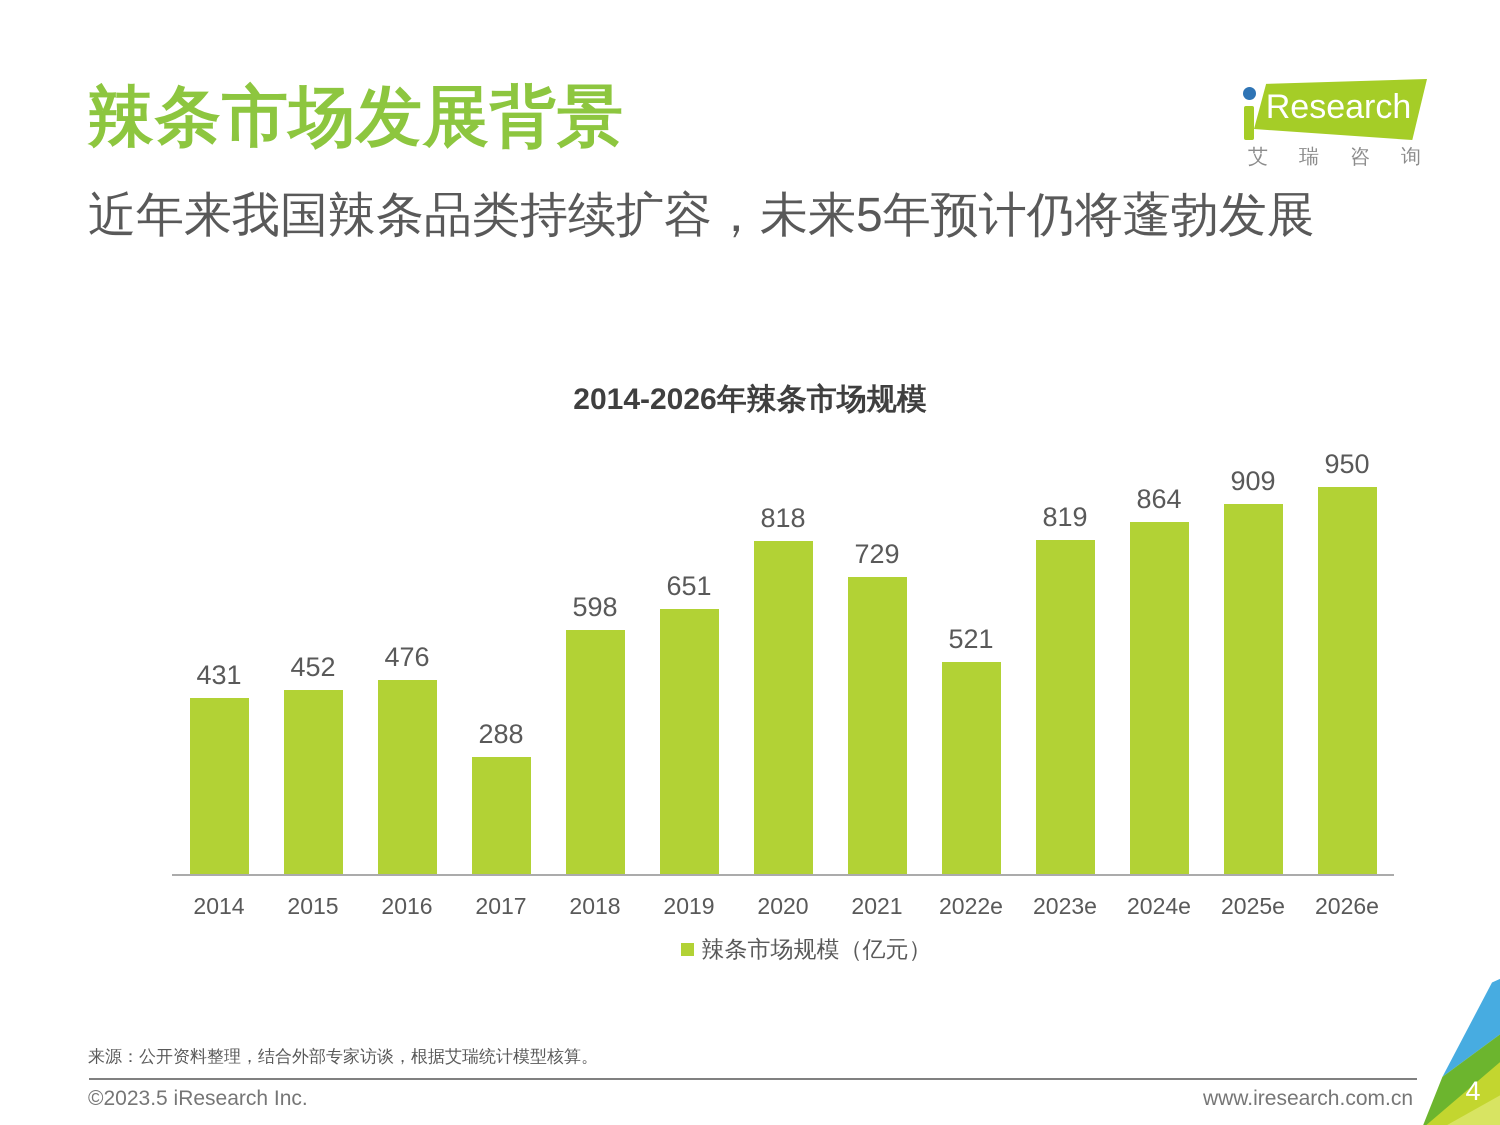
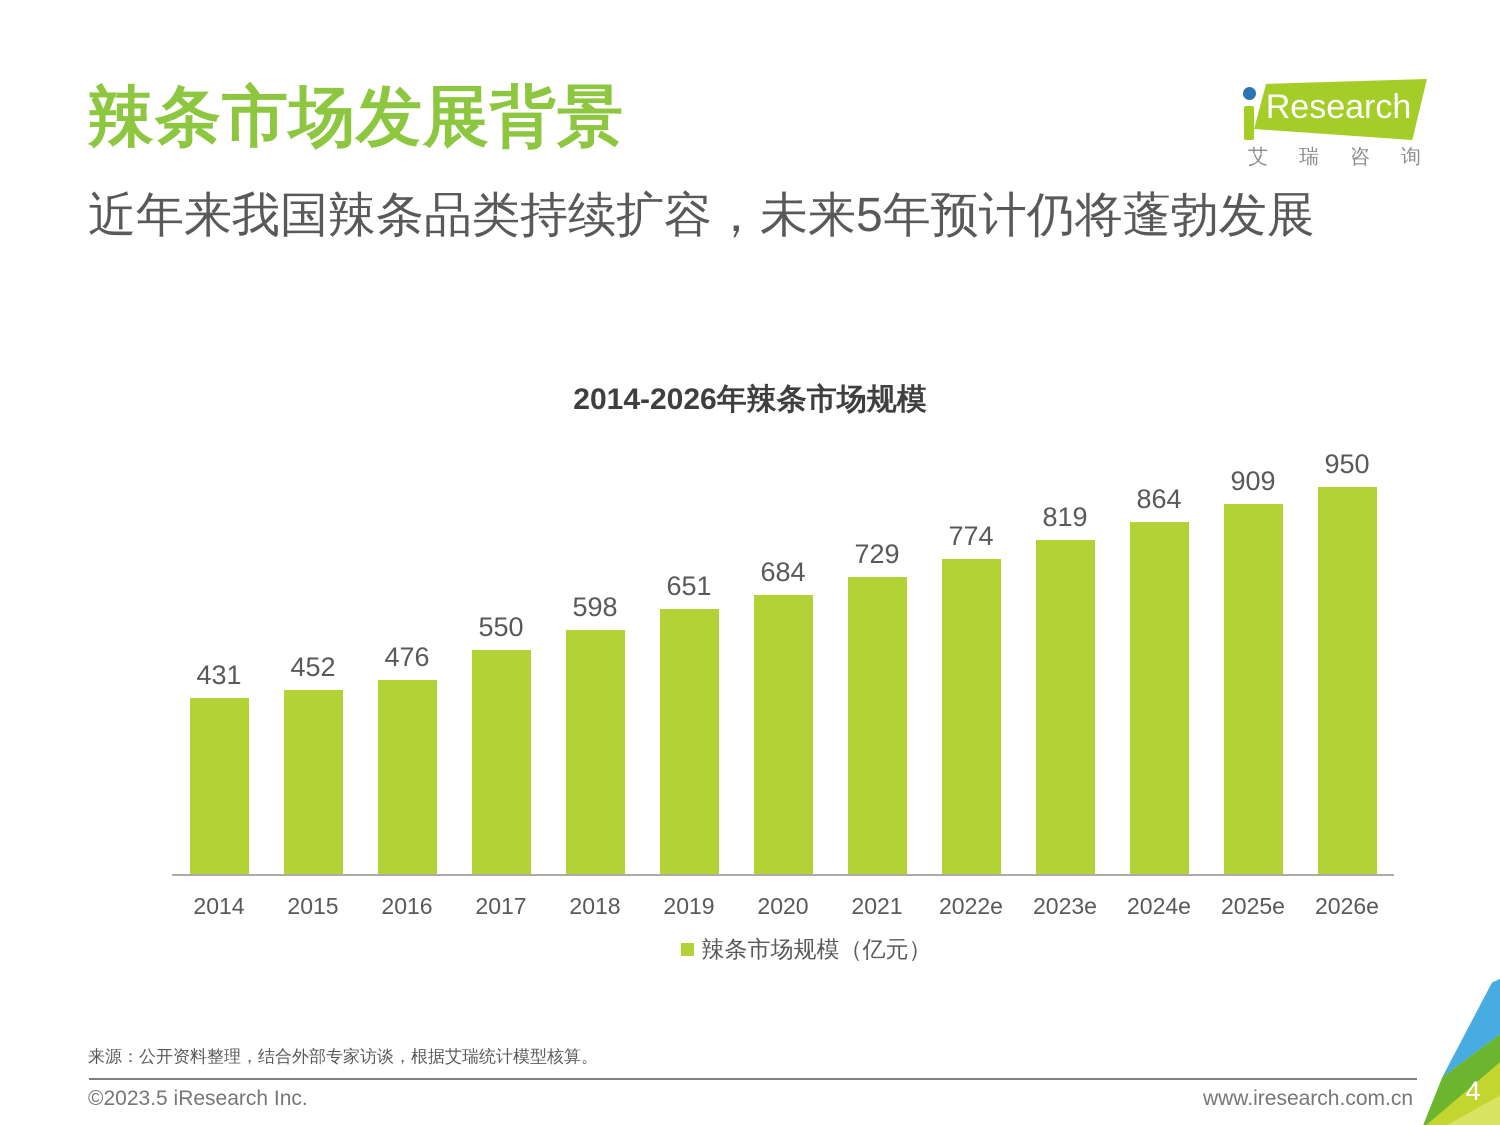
2017: 288 -> 550
2020: 818 -> 684
2022e: 521 -> 774
